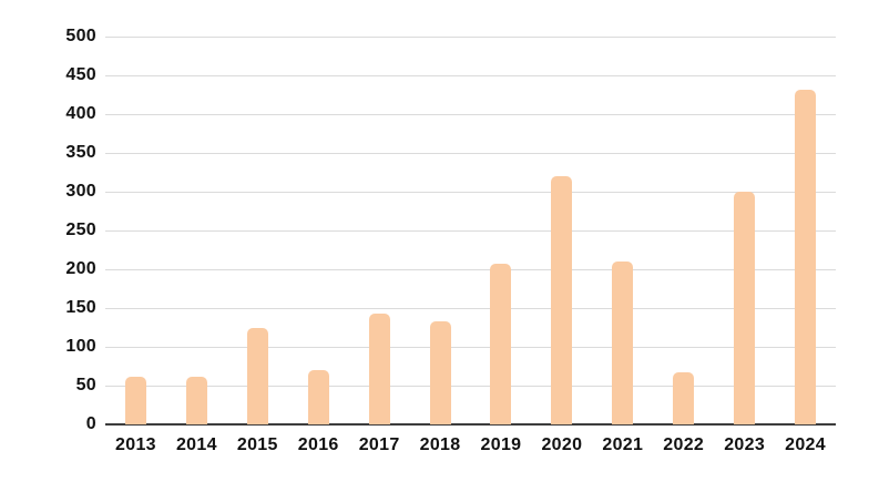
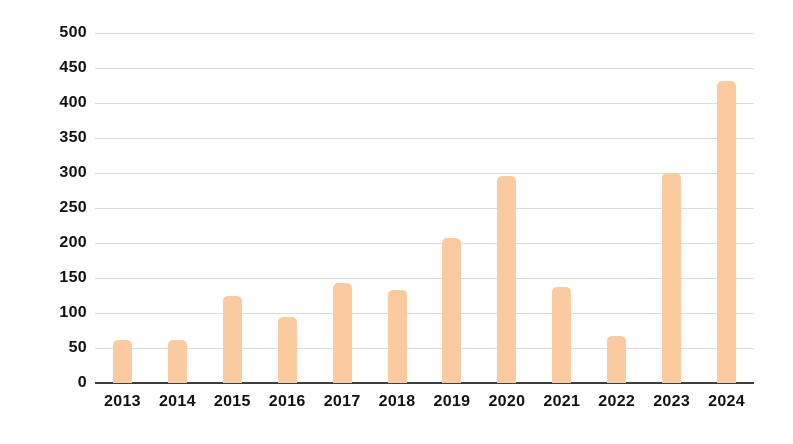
2016: 70 -> 100
2020: 320 -> 300
2021: 210 -> 140
